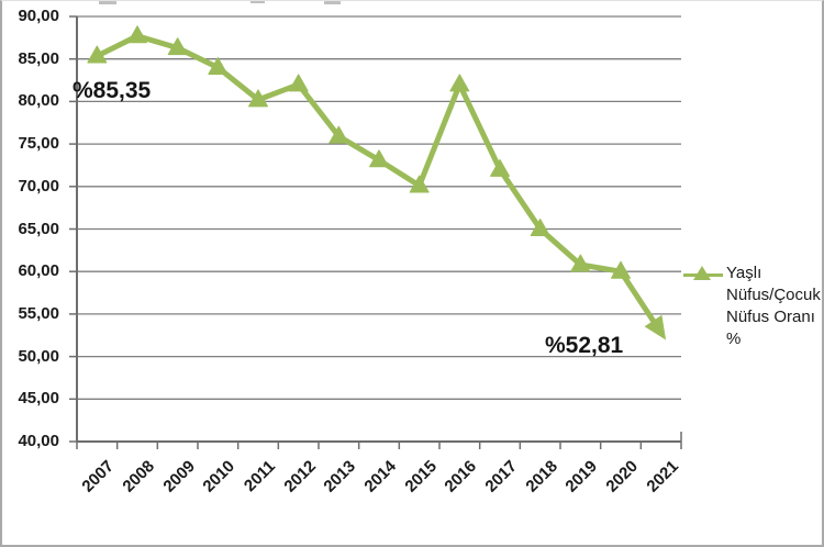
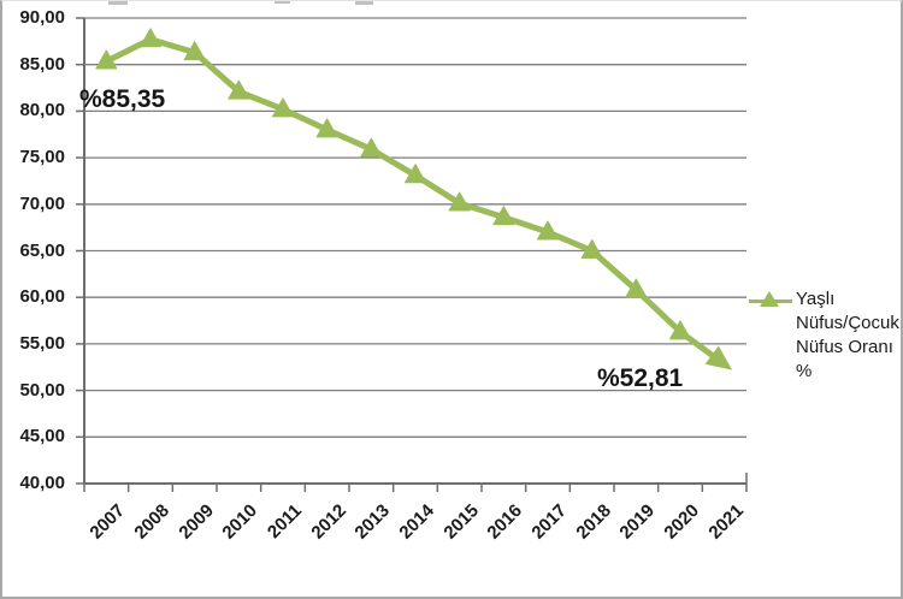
2010: 84 -> 82
2012: 82 -> 78
2016: 82 -> 69
2017: 72 -> 67
2020: 60 -> 56
